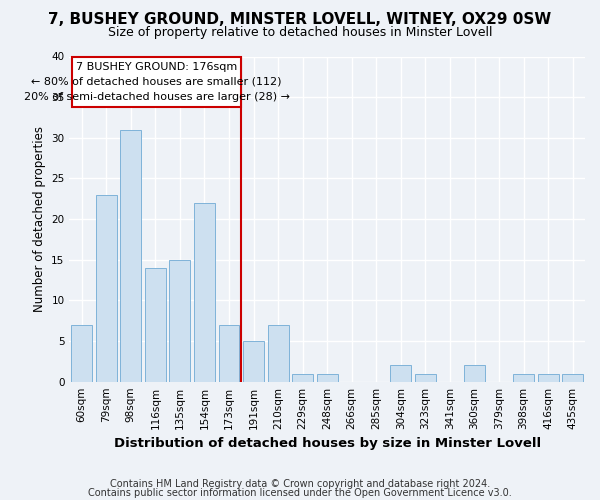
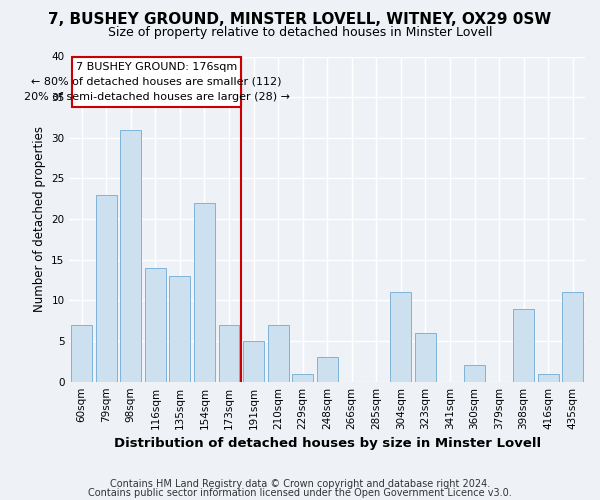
135sqm: 15 -> 13
248sqm: 1 -> 3
304sqm: 2 -> 11
323sqm: 1 -> 6
398sqm: 1 -> 9
435sqm: 1 -> 11
